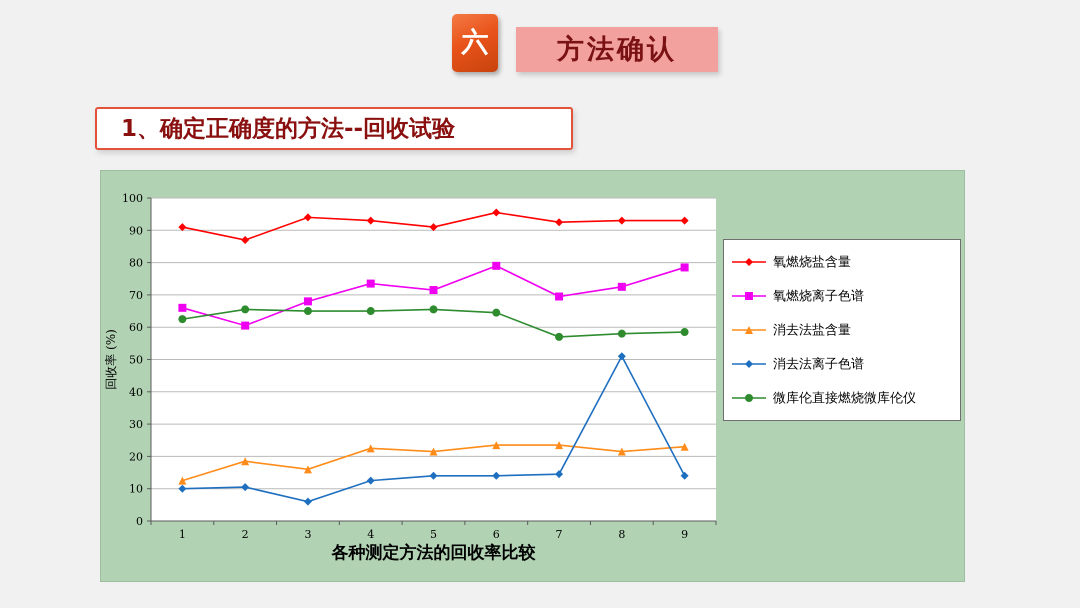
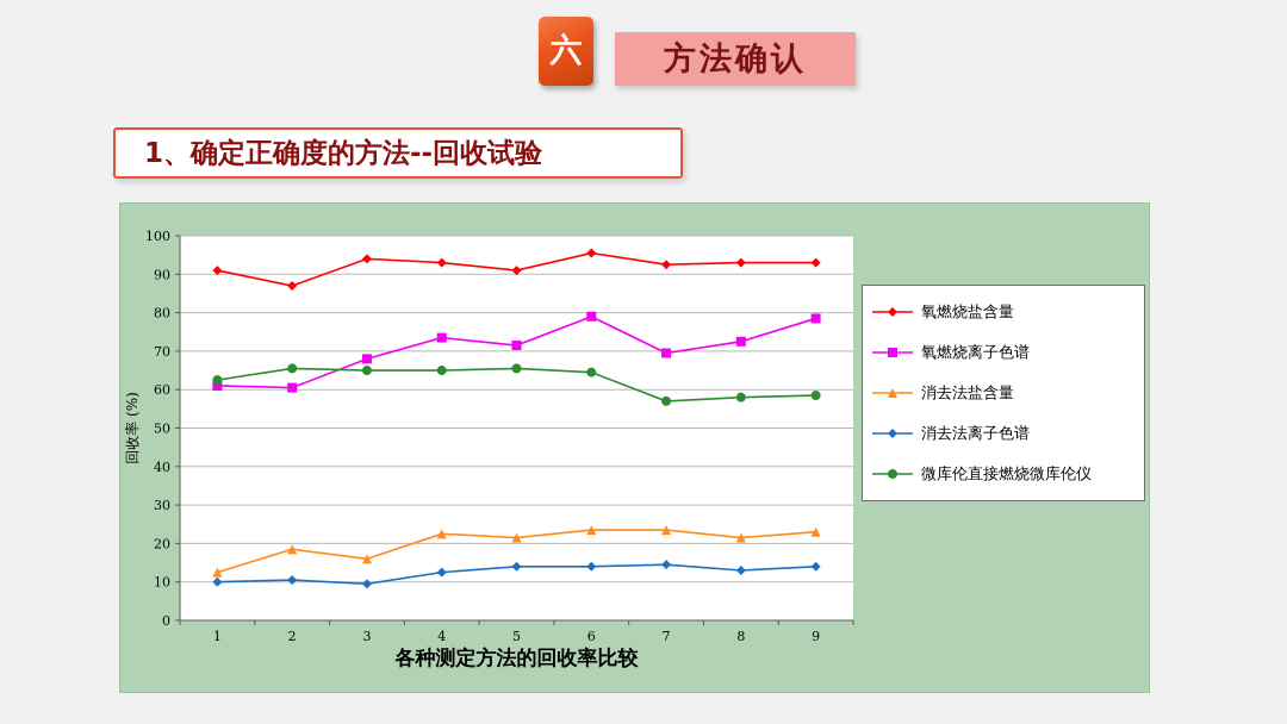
氧燃烧离子色谱/1: 66 -> 61
消去法离子色谱/3: 6 -> 10
消去法离子色谱/8: 51 -> 13
